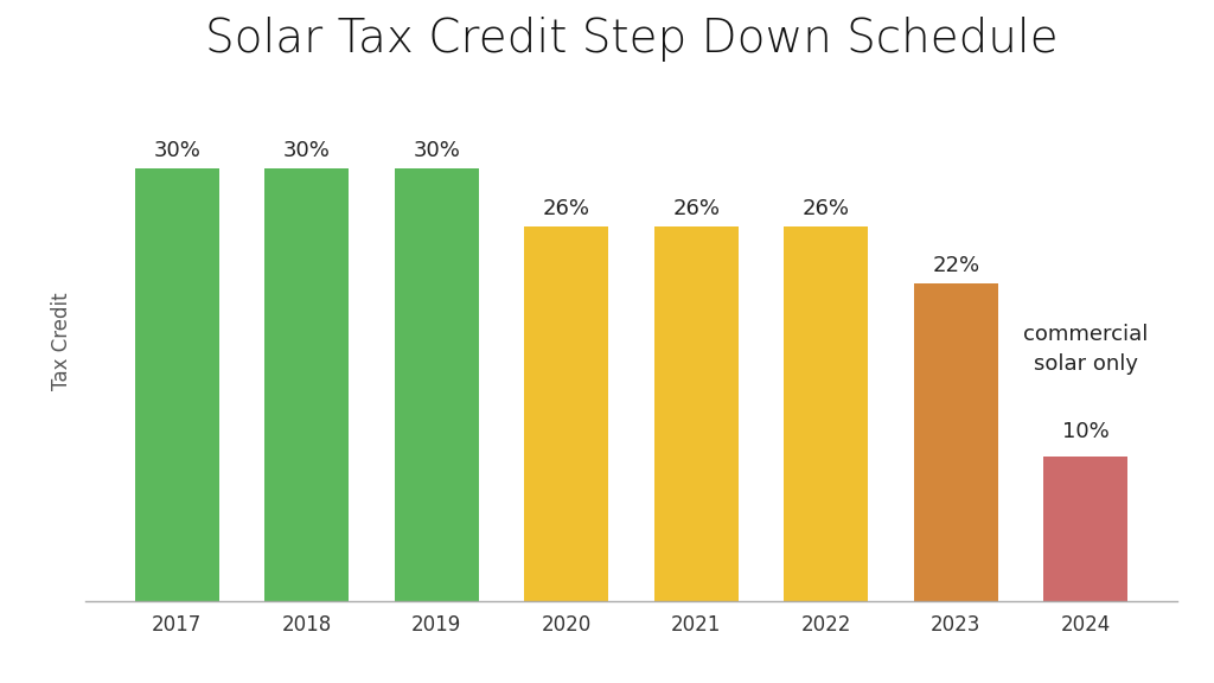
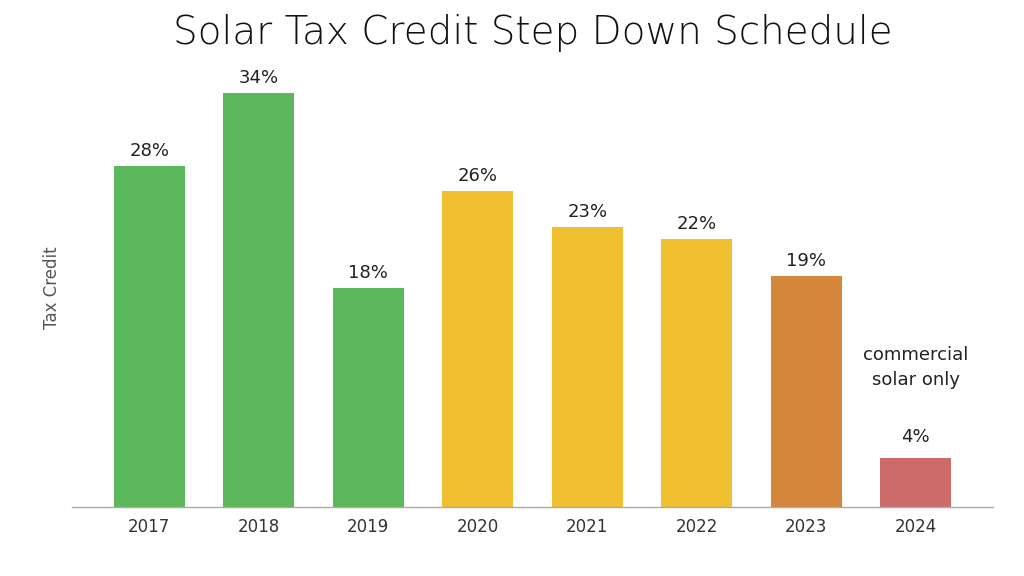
2017: 30% -> 28%
2018: 30% -> 34%
2019: 30% -> 18%
2021: 26% -> 23%
2022: 26% -> 22%
2023: 22% -> 19%
2024: 10% -> 4%
